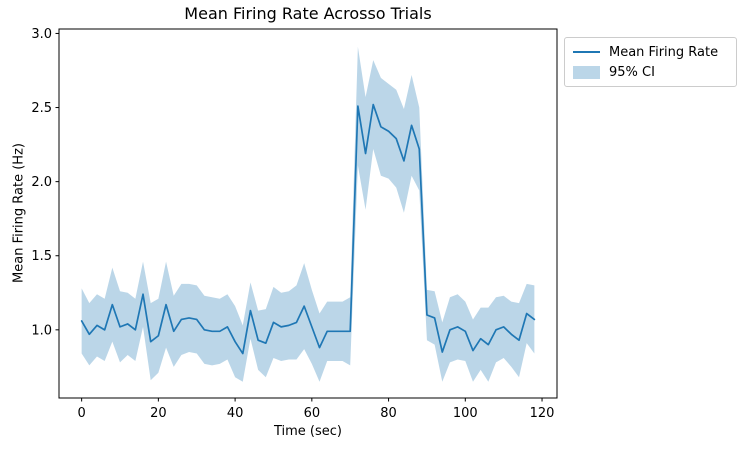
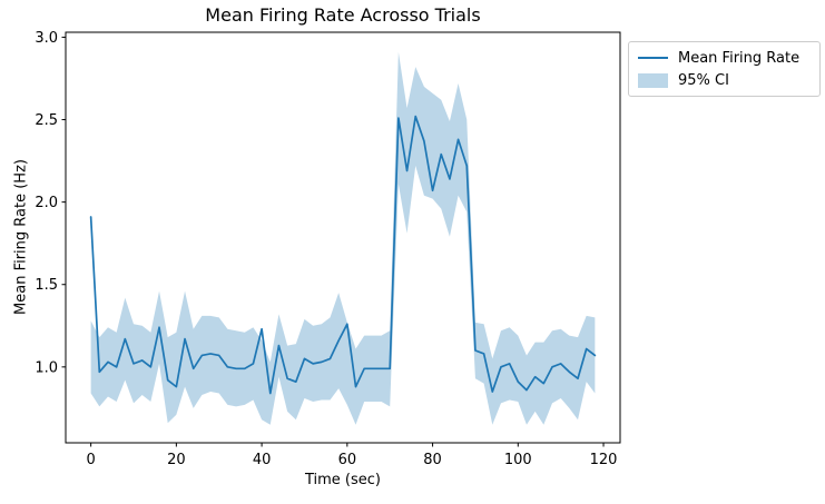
Mean Firing Rate/0: 1.06 -> 1.91
Mean Firing Rate/20: 0.96 -> 0.88
Mean Firing Rate/40: 0.92 -> 1.23
Mean Firing Rate/60: 1.02 -> 1.26
Mean Firing Rate/80: 2.34 -> 2.07
Mean Firing Rate/100: 0.99 -> 0.91
